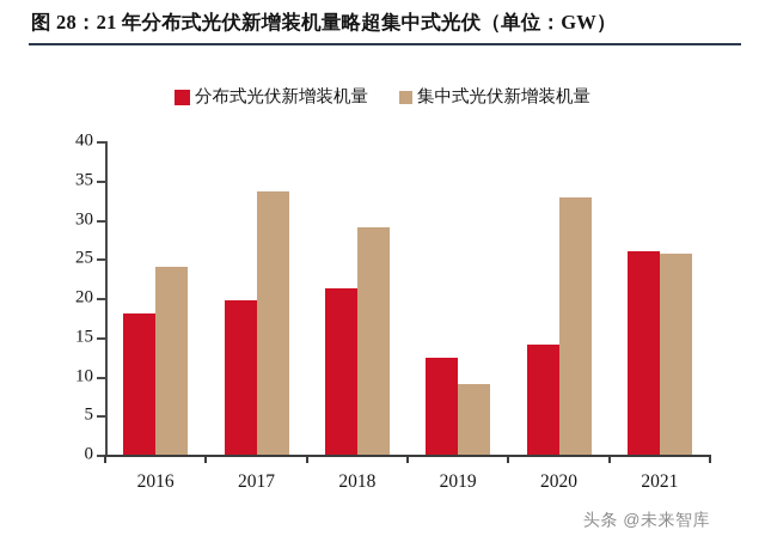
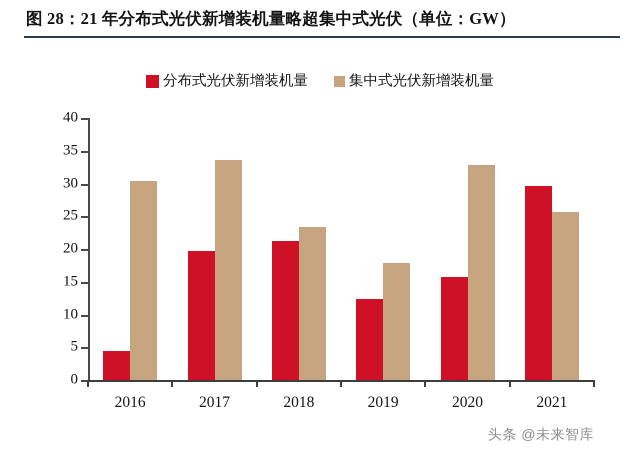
分布式光伏新增装机量/2016: 18 -> 4
集中式光伏新增装机量/2016: 24 -> 30
集中式光伏新增装机量/2018: 29 -> 23
集中式光伏新增装机量/2019: 9 -> 18
分布式光伏新增装机量/2020: 14 -> 16
分布式光伏新增装机量/2021: 26 -> 30
